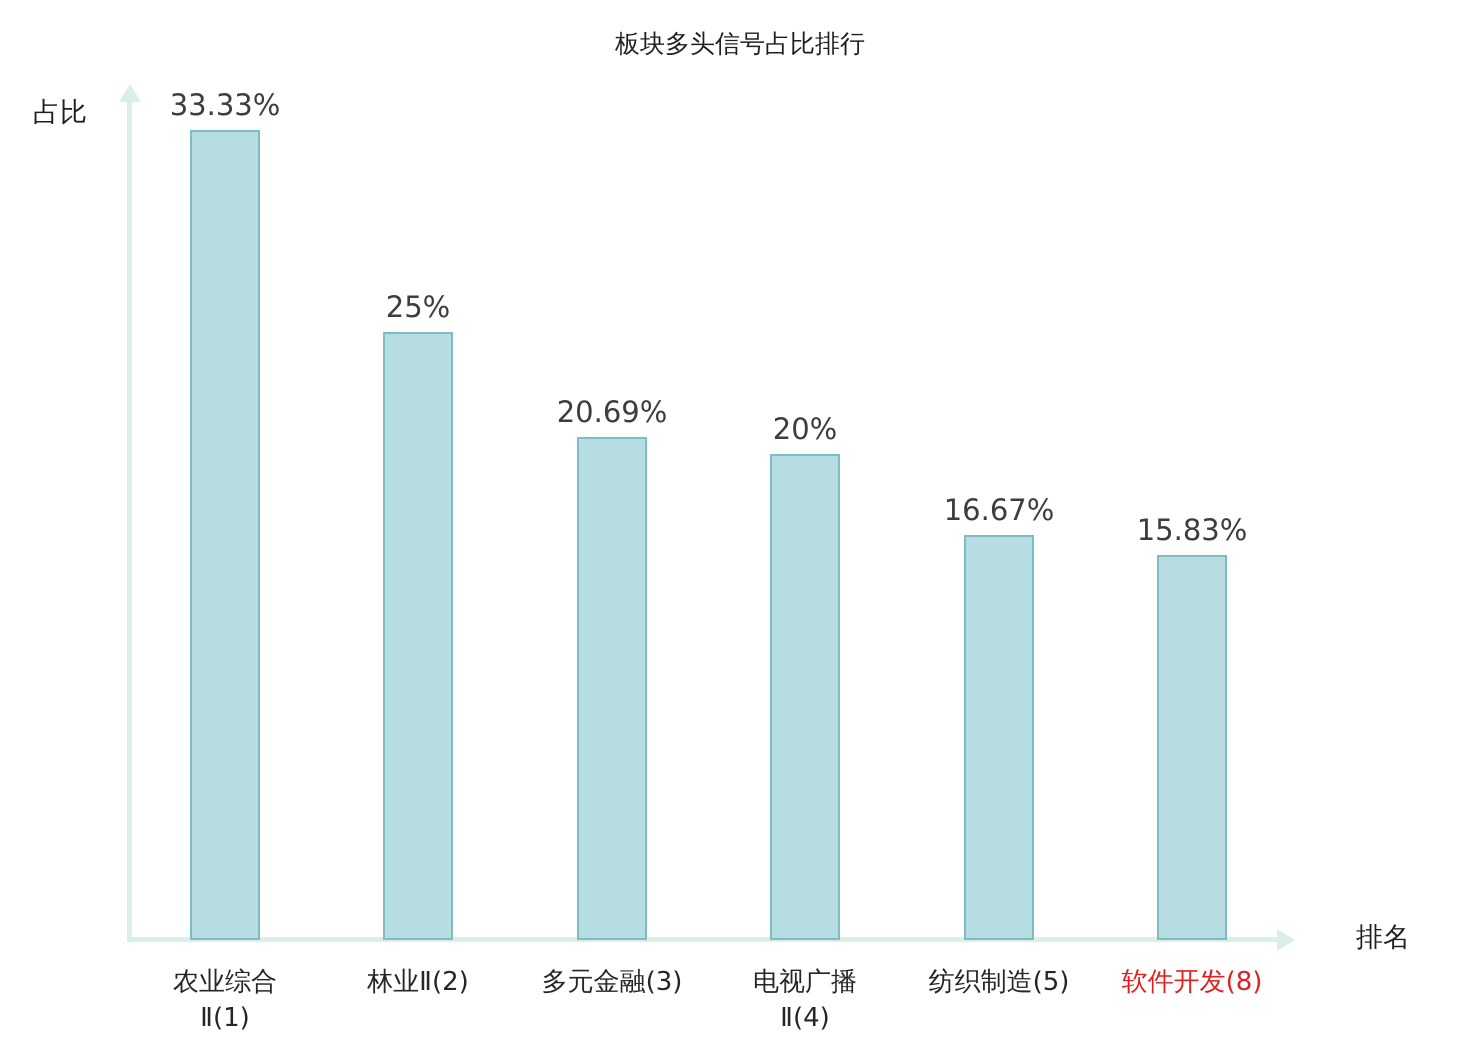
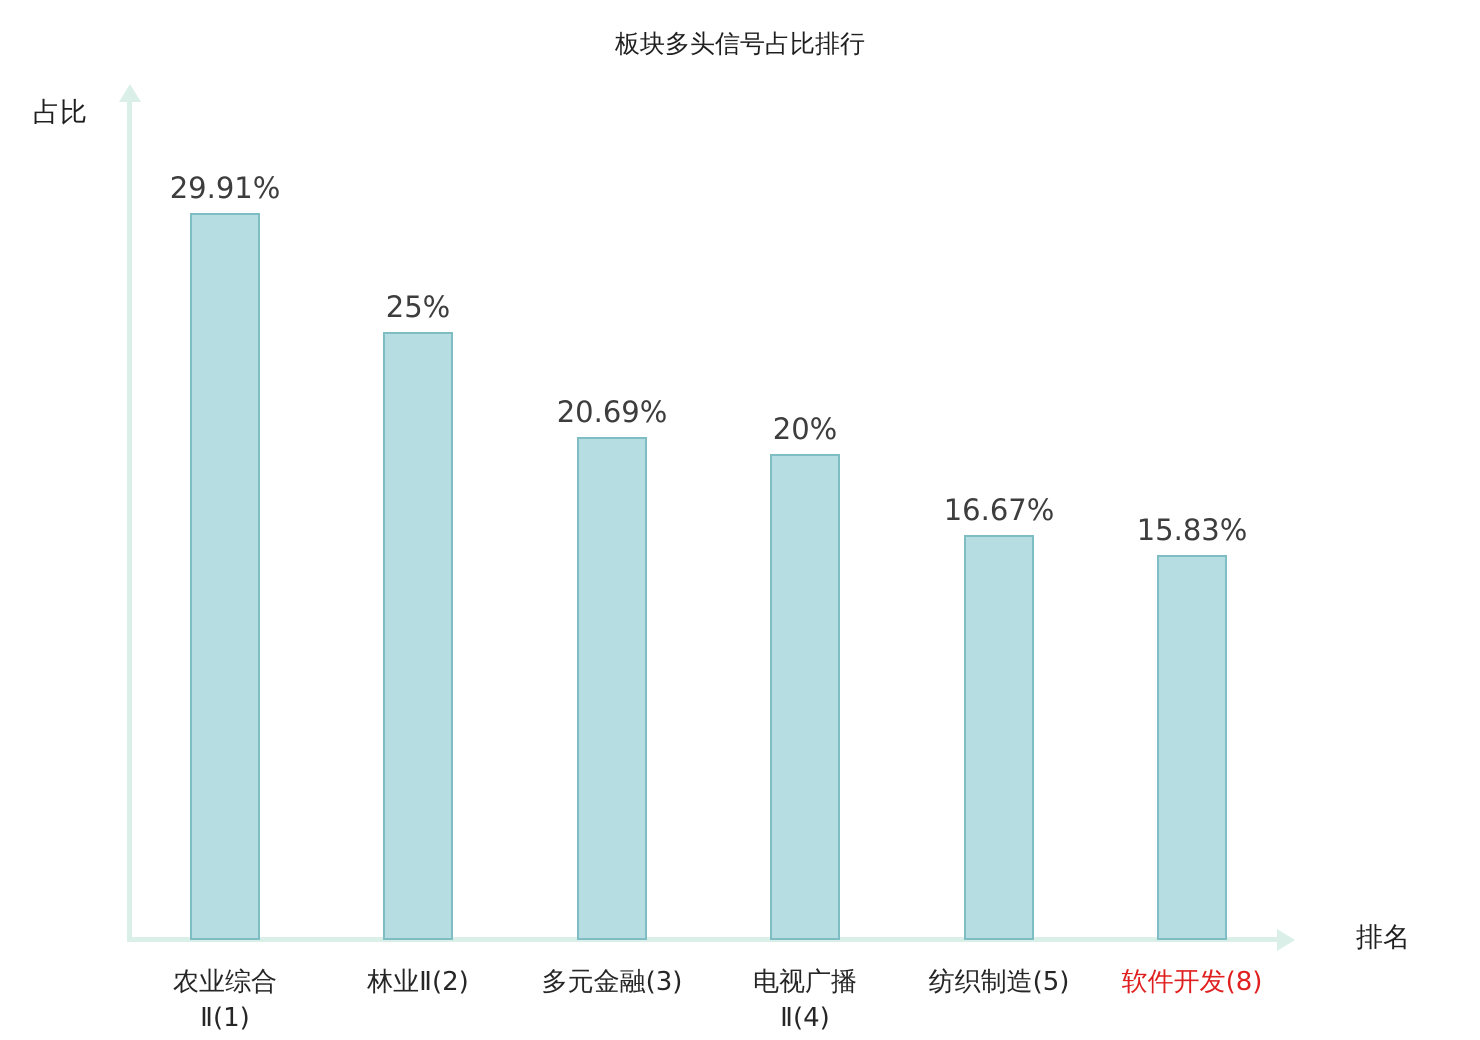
农业综合 Ⅱ(1): 33.33% -> 29.91%
